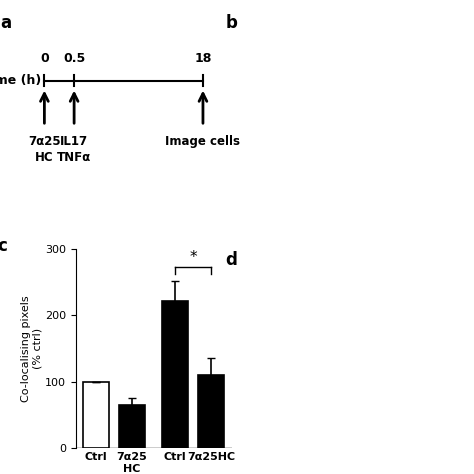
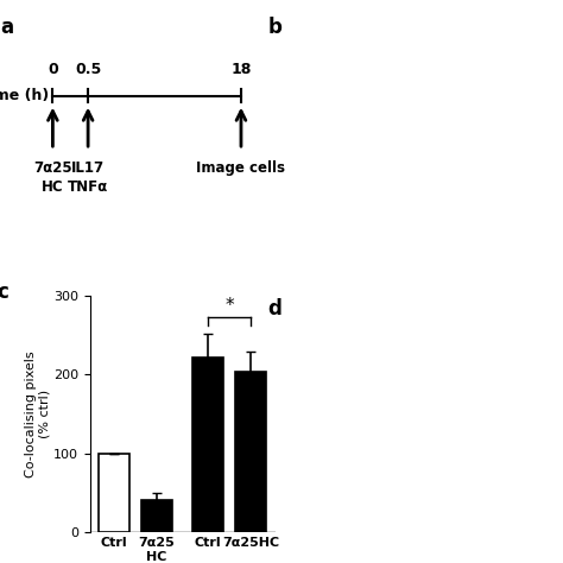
7α25 HC: 65 -> 40
7α25HC: 110 -> 204
